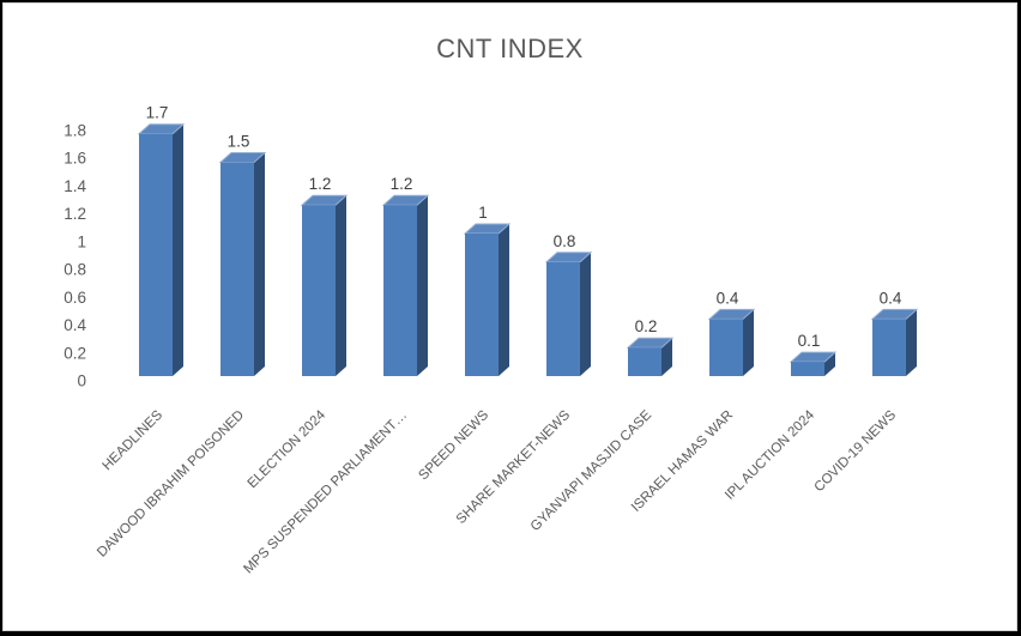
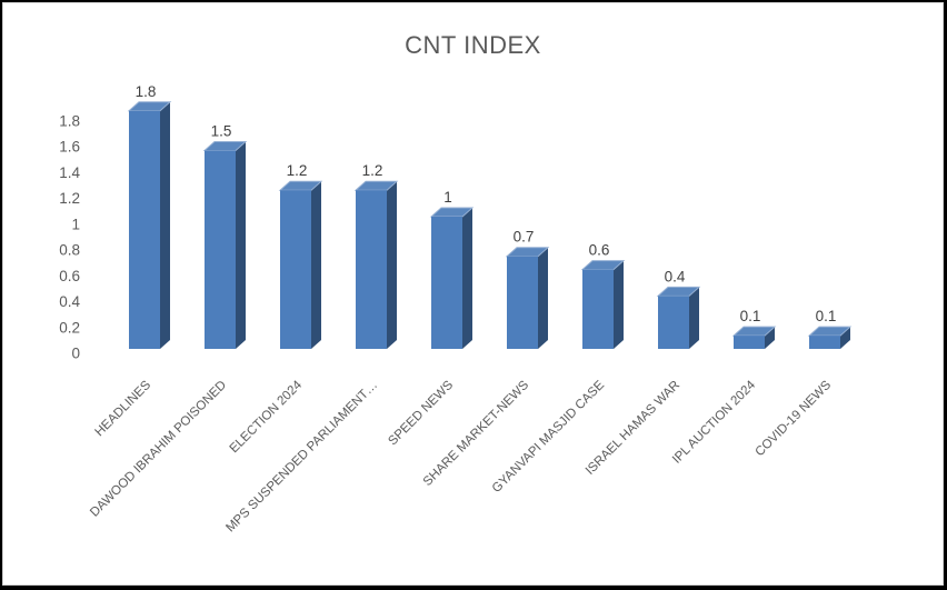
HEADLINES: 1.7 -> 1.8
SHARE MARKET-NEWS: 0.8 -> 0.7
GYANVAPI MASJID CASE: 0.2 -> 0.6
COVID-19 NEWS: 0.4 -> 0.1
